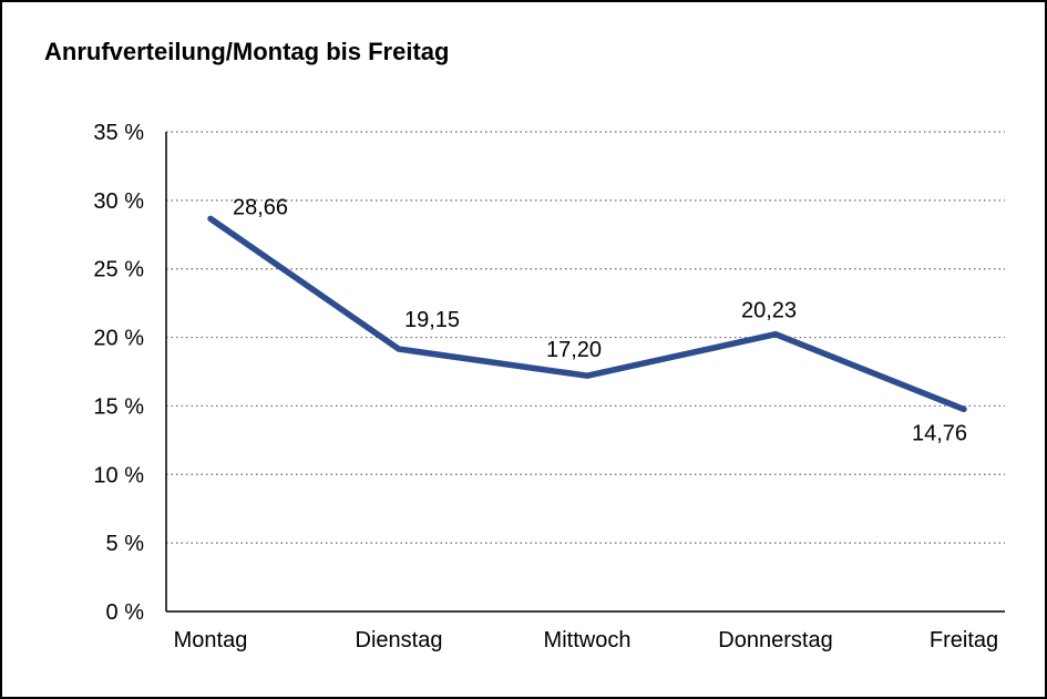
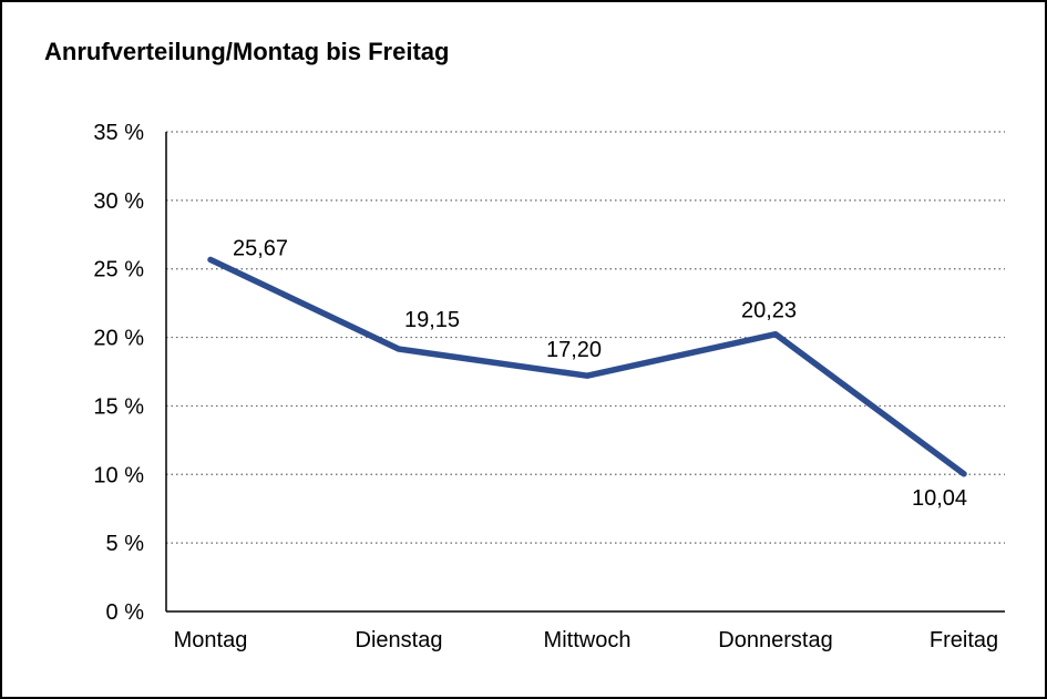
Montag: 28,66 -> 25,67
Freitag: 14,76 -> 10,04
